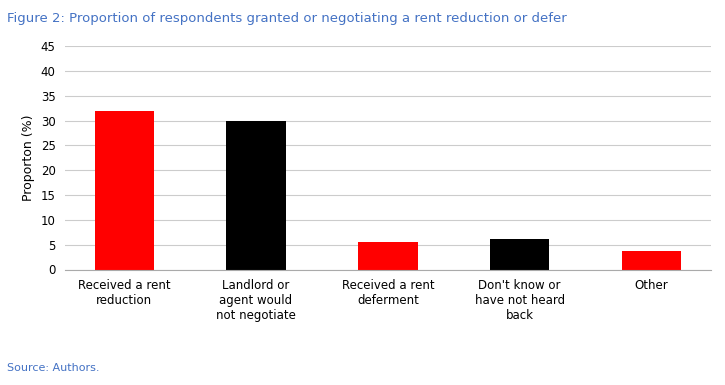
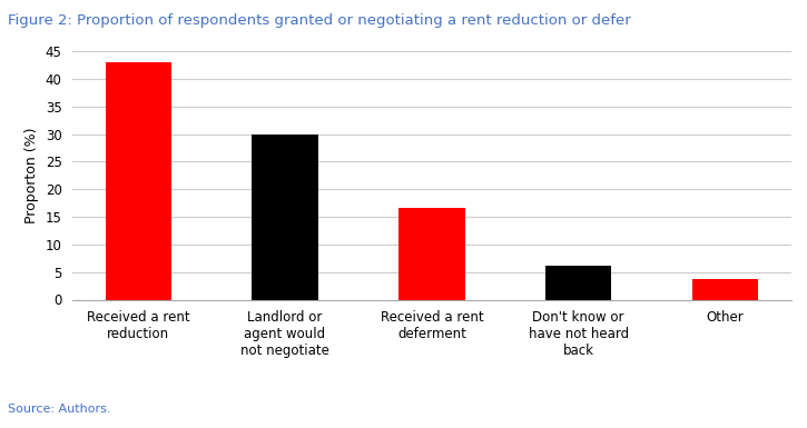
Received a rent reduction: 32.0 -> 43.0
Received a rent deferment: 5.5 -> 16.7
